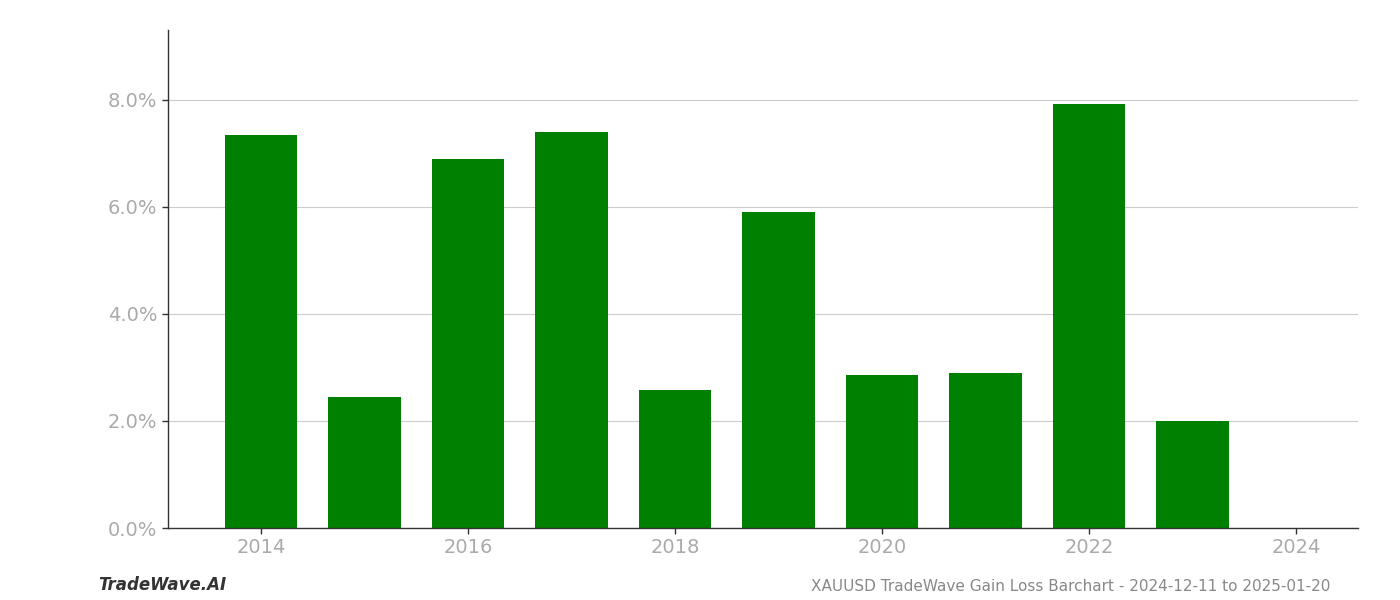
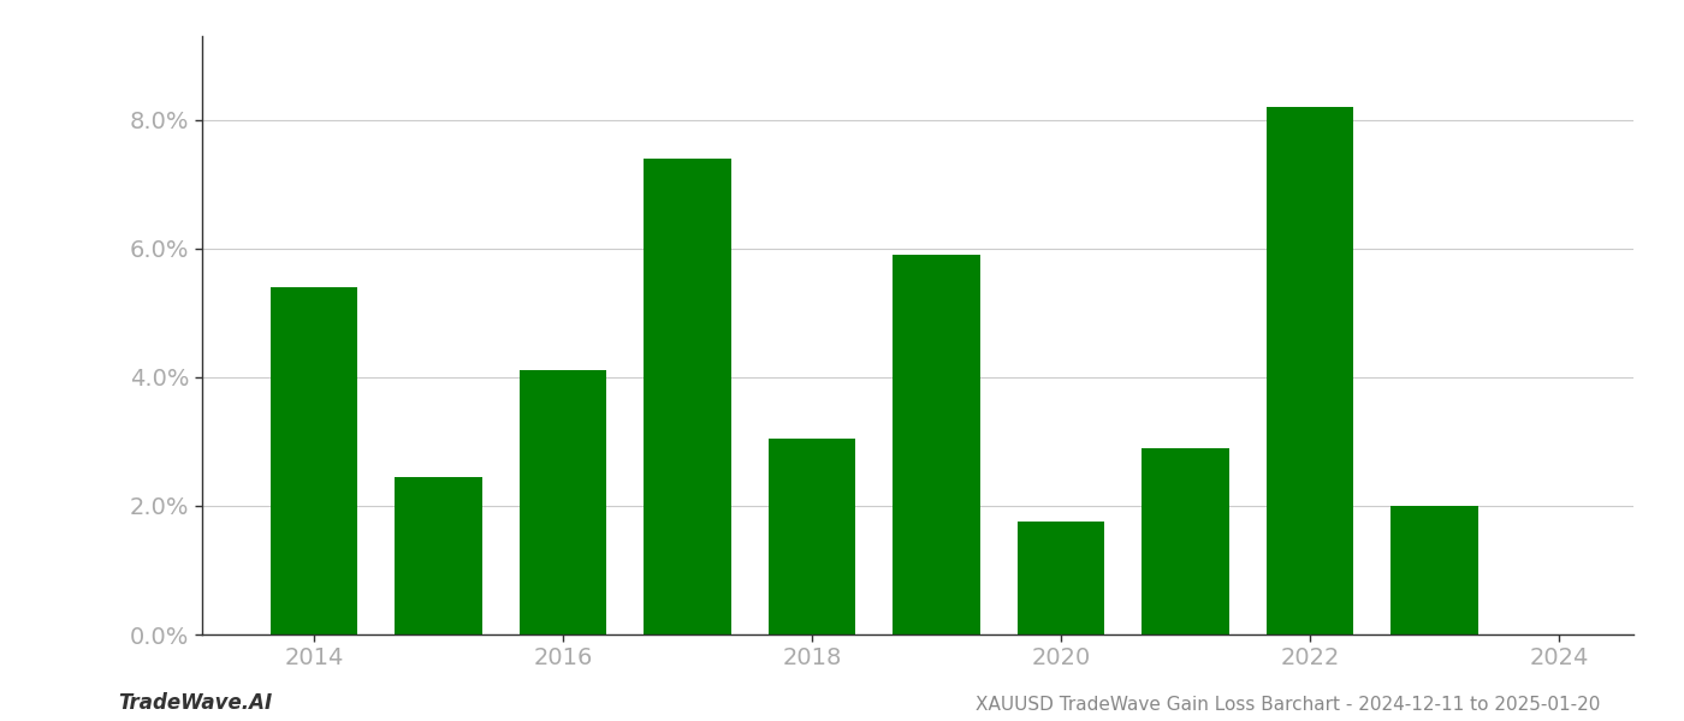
2014: 7.34% -> 5.40%
2016: 6.90% -> 4.10%
2018: 2.58% -> 3.05%
2020: 2.86% -> 1.75%
2022: 7.92% -> 8.20%
